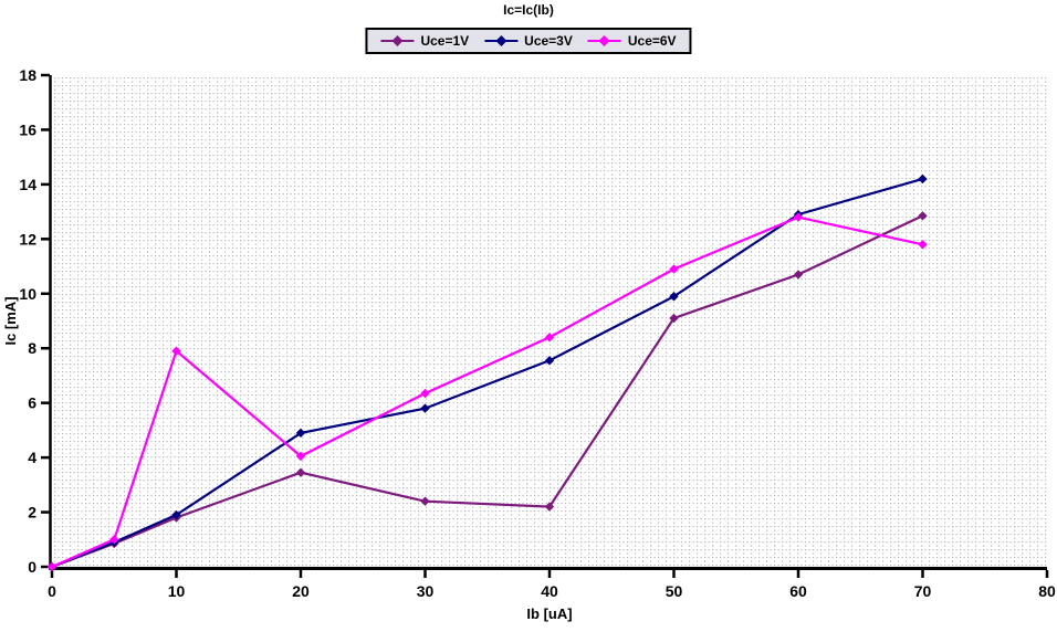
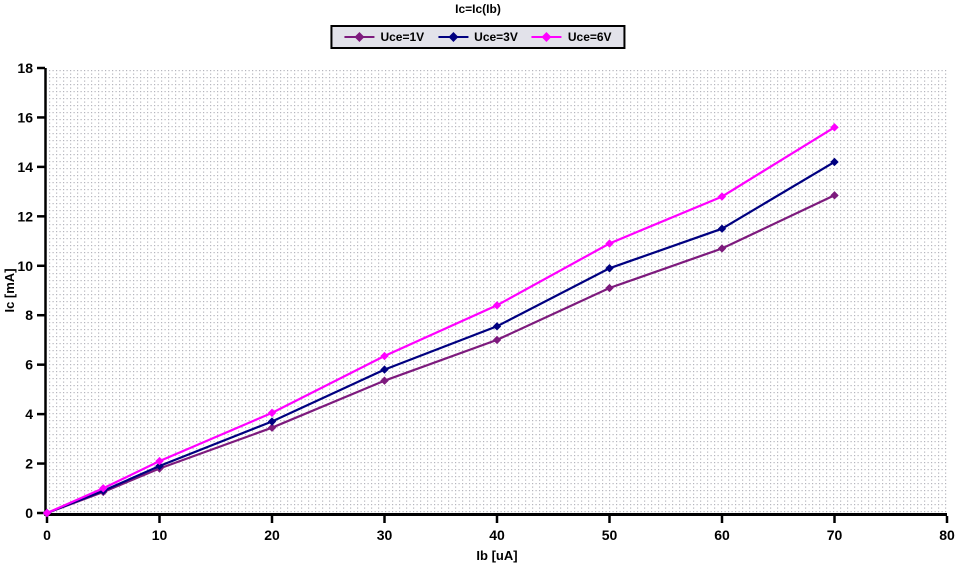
Uce=6V/10: 7.9 -> 2.1
Uce=3V/20: 4.9 -> 3.7
Uce=1V/30: 2.4 -> 5.3
Uce=1V/40: 2.2 -> 7.0
Uce=3V/60: 12.9 -> 11.5
Uce=6V/70: 11.8 -> 15.6
